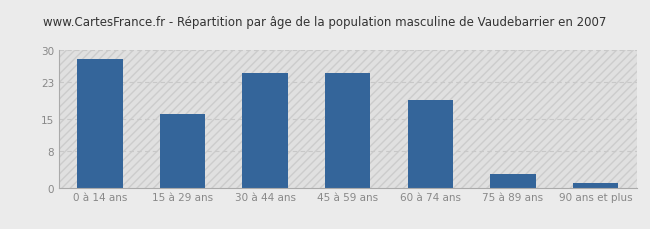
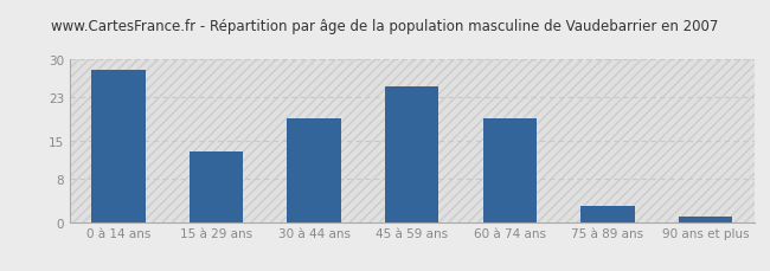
15 à 29 ans: 16 -> 13
30 à 44 ans: 25 -> 19
